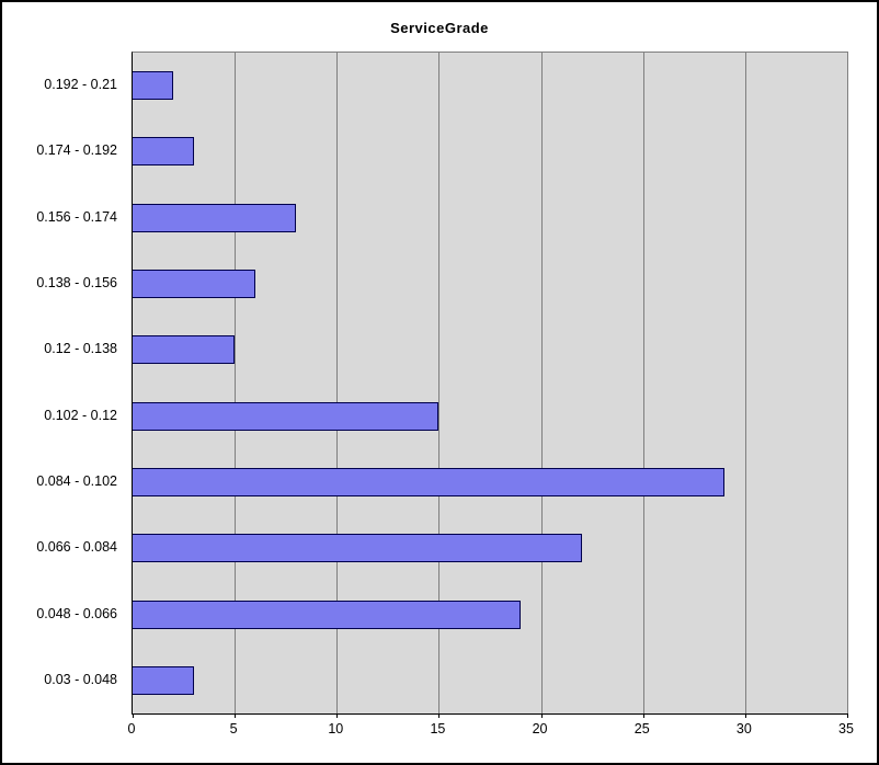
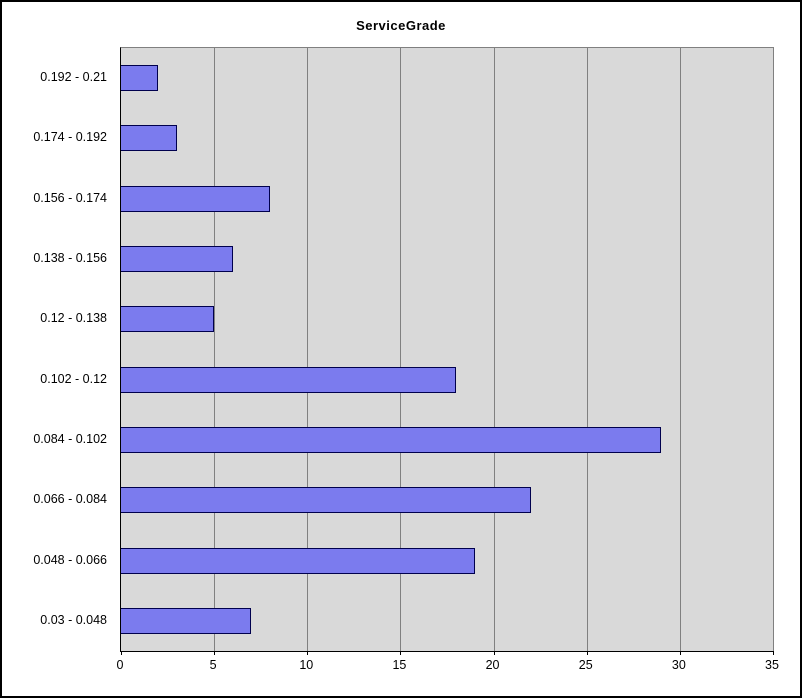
0.102 - 0.12: 15 -> 18
0.03 - 0.048: 3 -> 7
